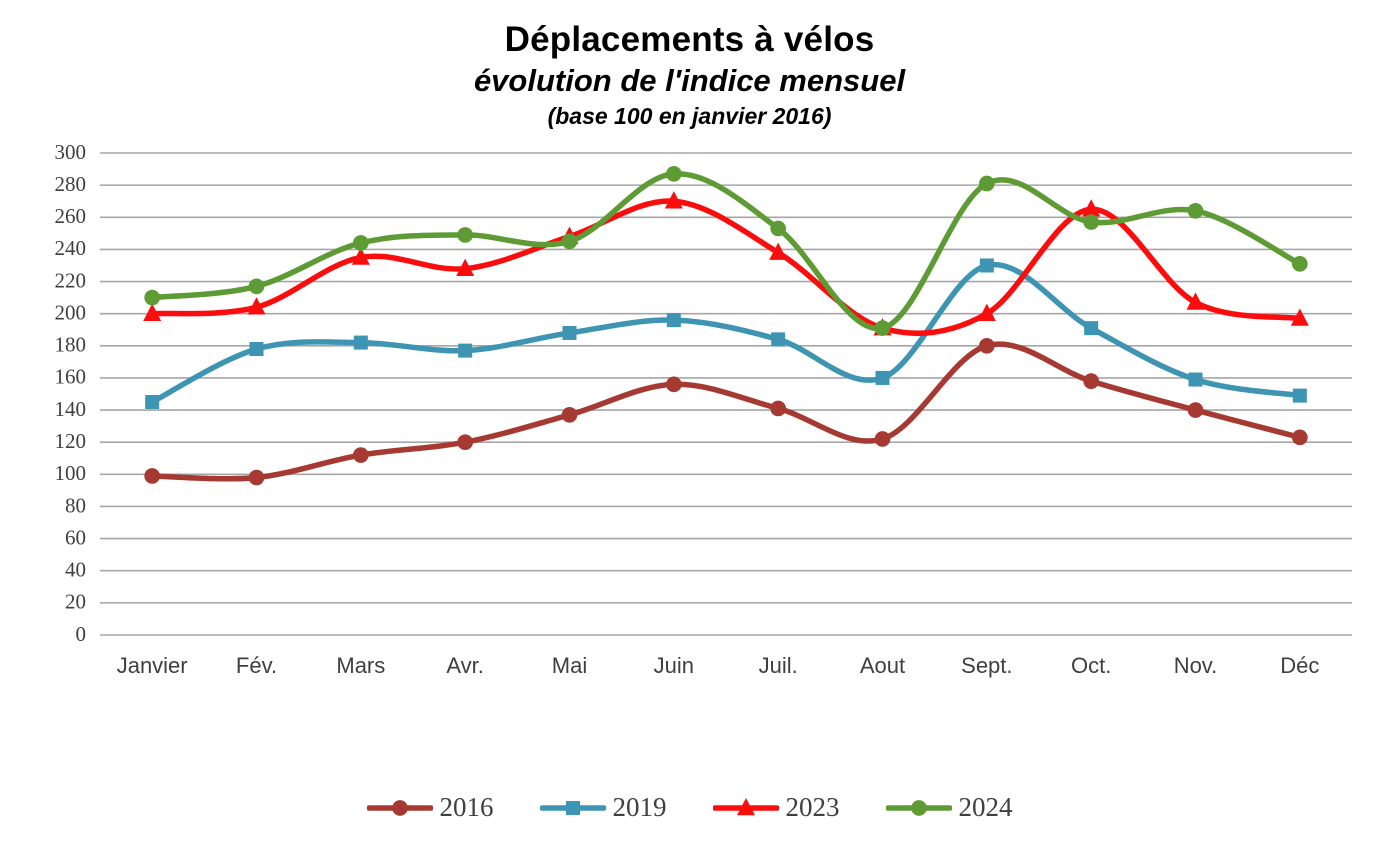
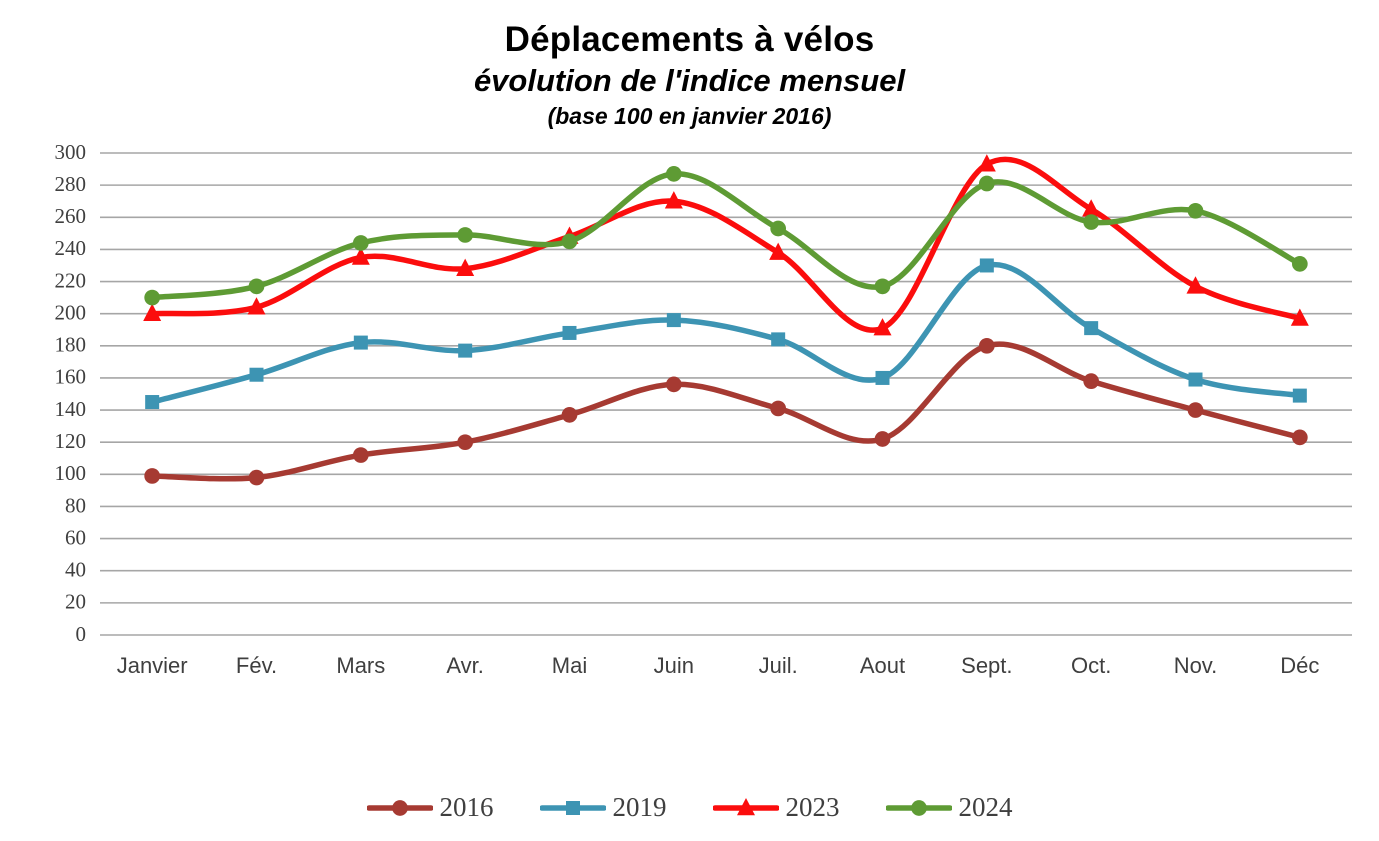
2019/Fév.: 178 -> 162
2024/Aout: 191 -> 217
2023/Sept.: 200 -> 293
2023/Nov.: 207 -> 217
